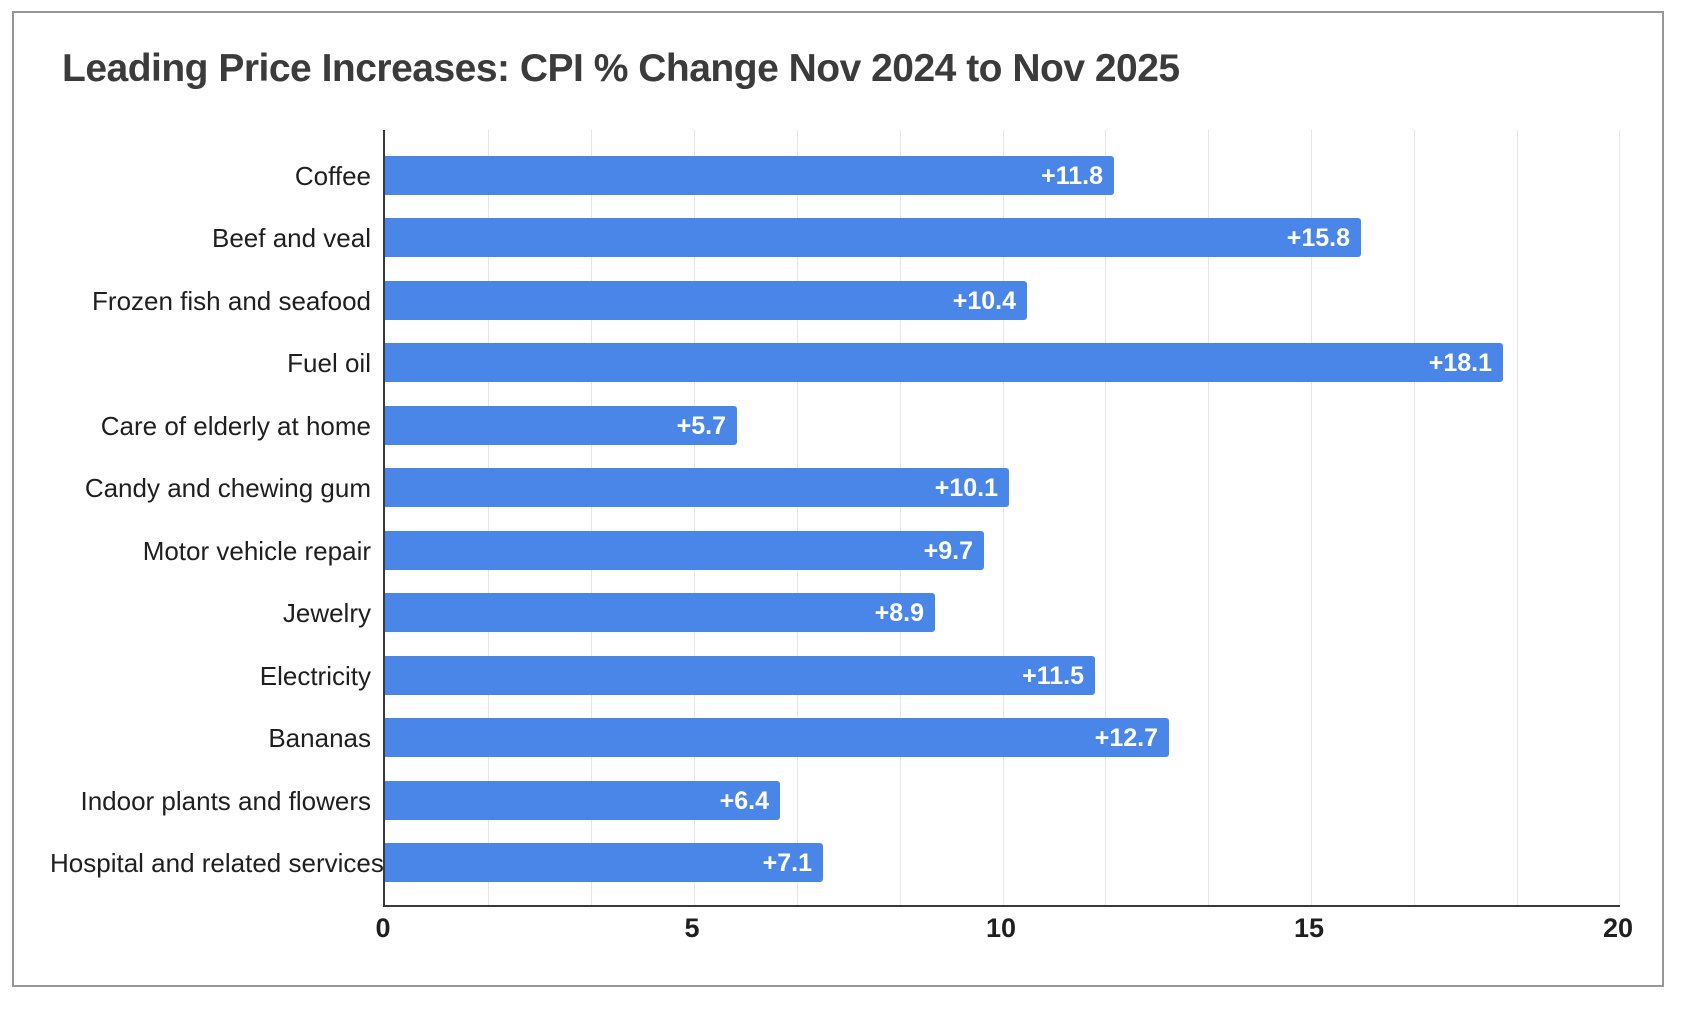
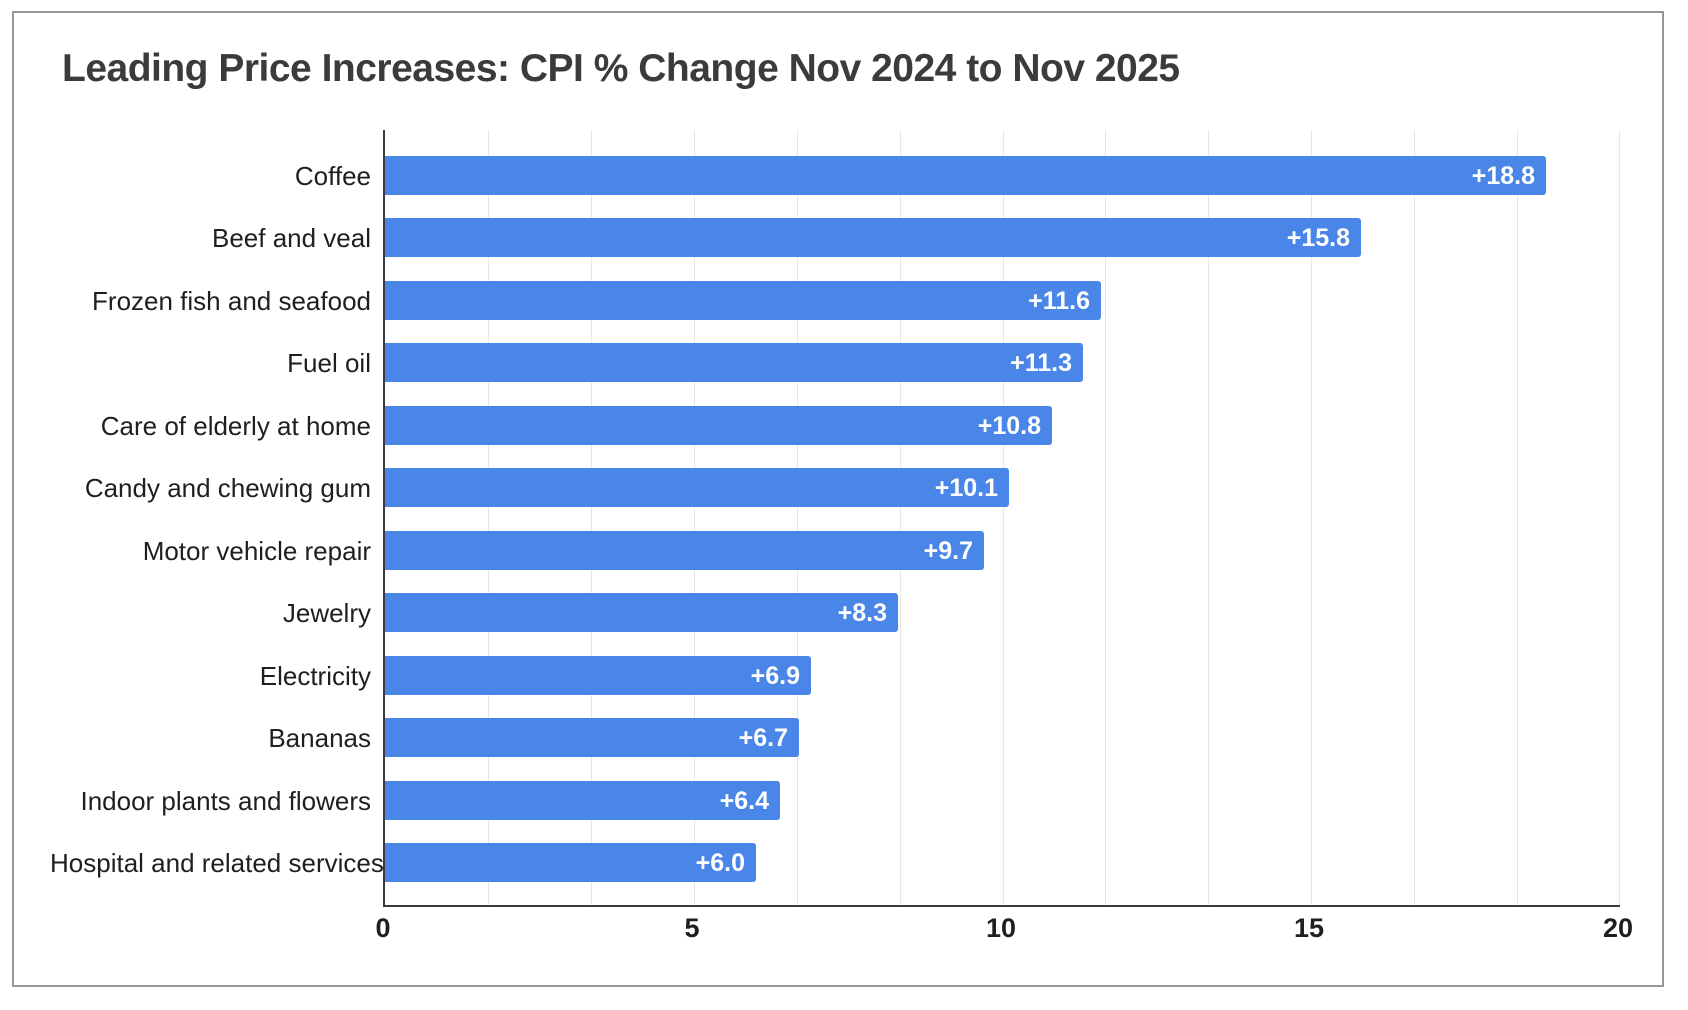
Coffee: +11.8 -> +18.8
Frozen fish and seafood: +10.4 -> +11.6
Fuel oil: +18.1 -> +11.3
Care of elderly at home: +5.7 -> +10.8
Jewelry: +8.9 -> +8.3
Electricity: +11.5 -> +6.9
Bananas: +12.7 -> +6.7
Hospital and related services: +7.1 -> +6.0
